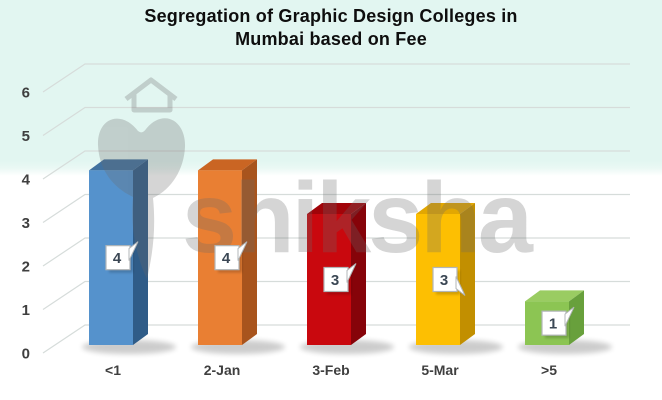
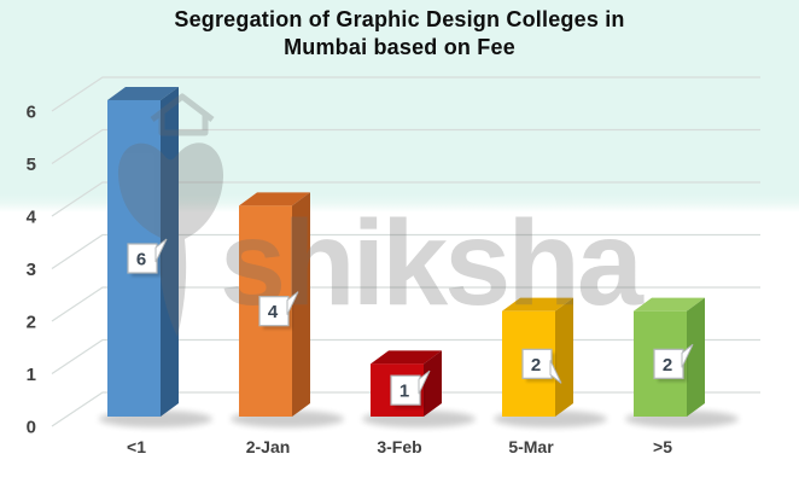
<1: 4 -> 6
3-Feb: 3 -> 1
5-Mar: 3 -> 2
>5: 1 -> 2
